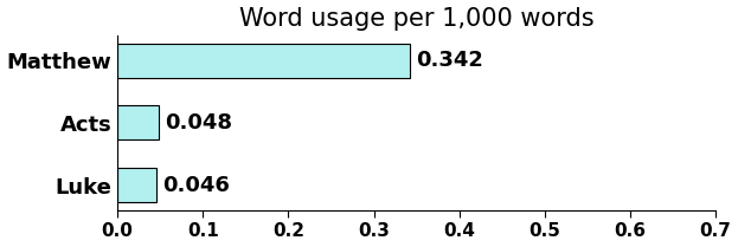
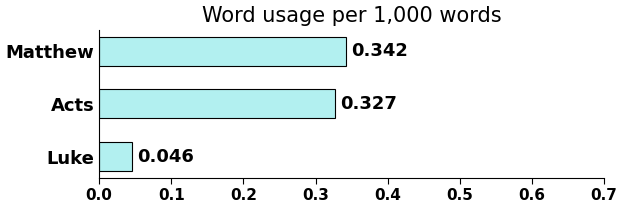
Acts: 0.048 -> 0.327
